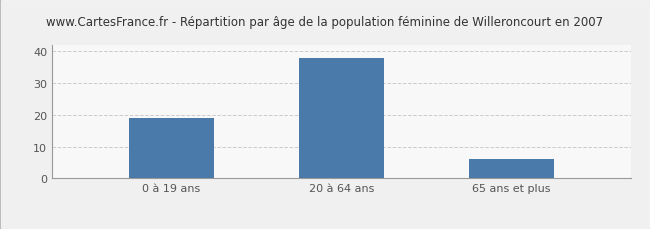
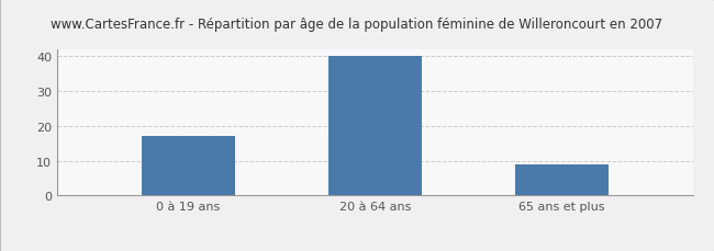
0 à 19 ans: 19 -> 17
20 à 64 ans: 38 -> 40
65 ans et plus: 6 -> 9
